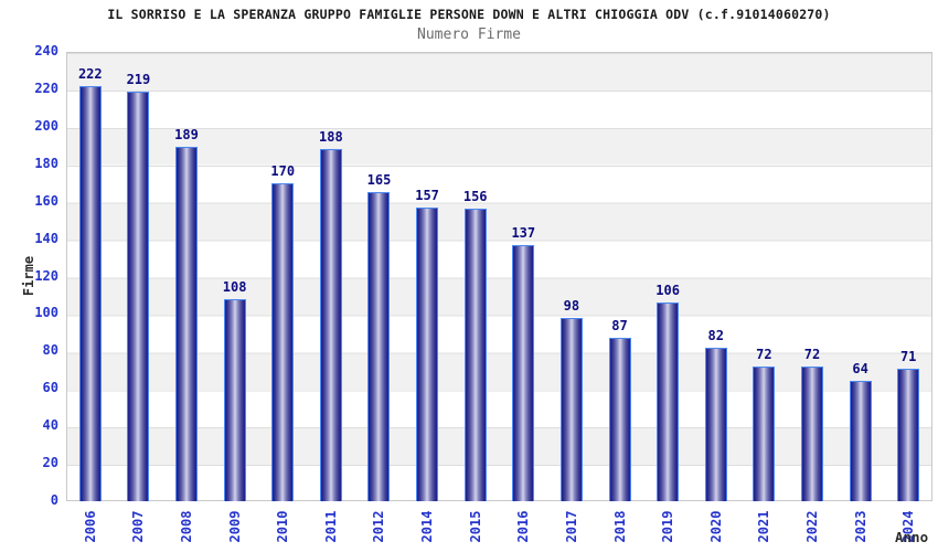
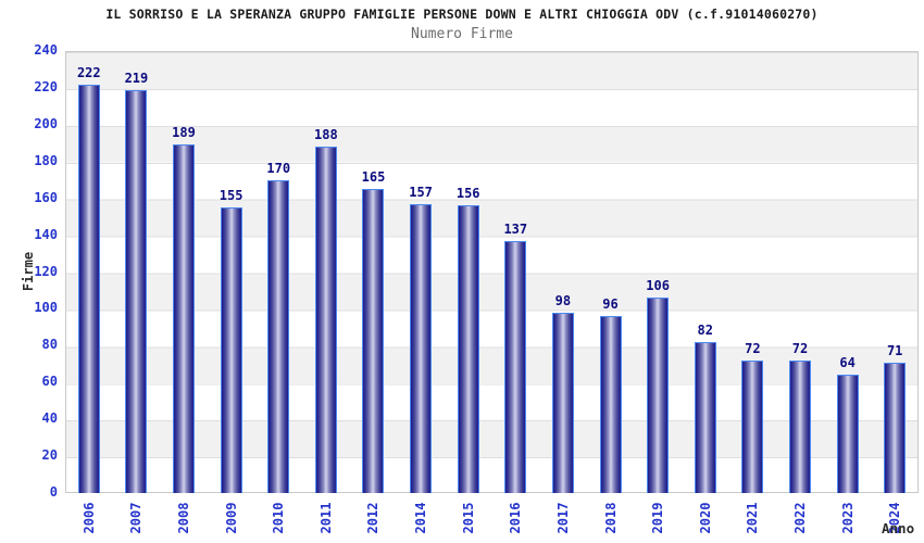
2009: 108 -> 155
2018: 87 -> 96
